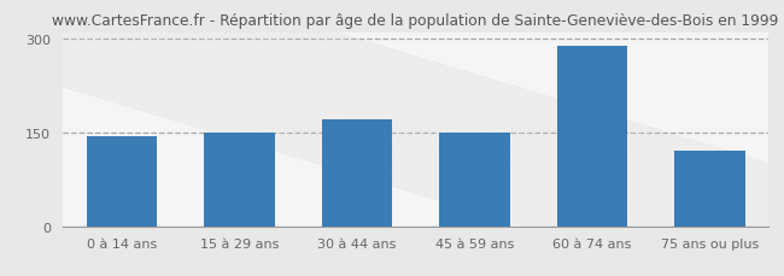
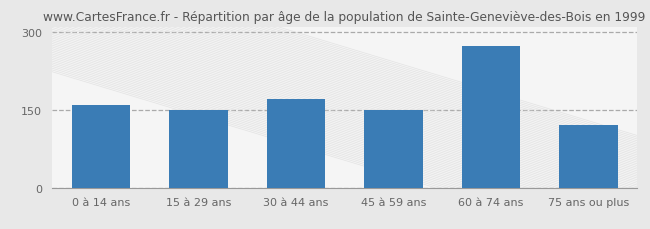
0 à 14 ans: 144 -> 160
60 à 74 ans: 288 -> 272
